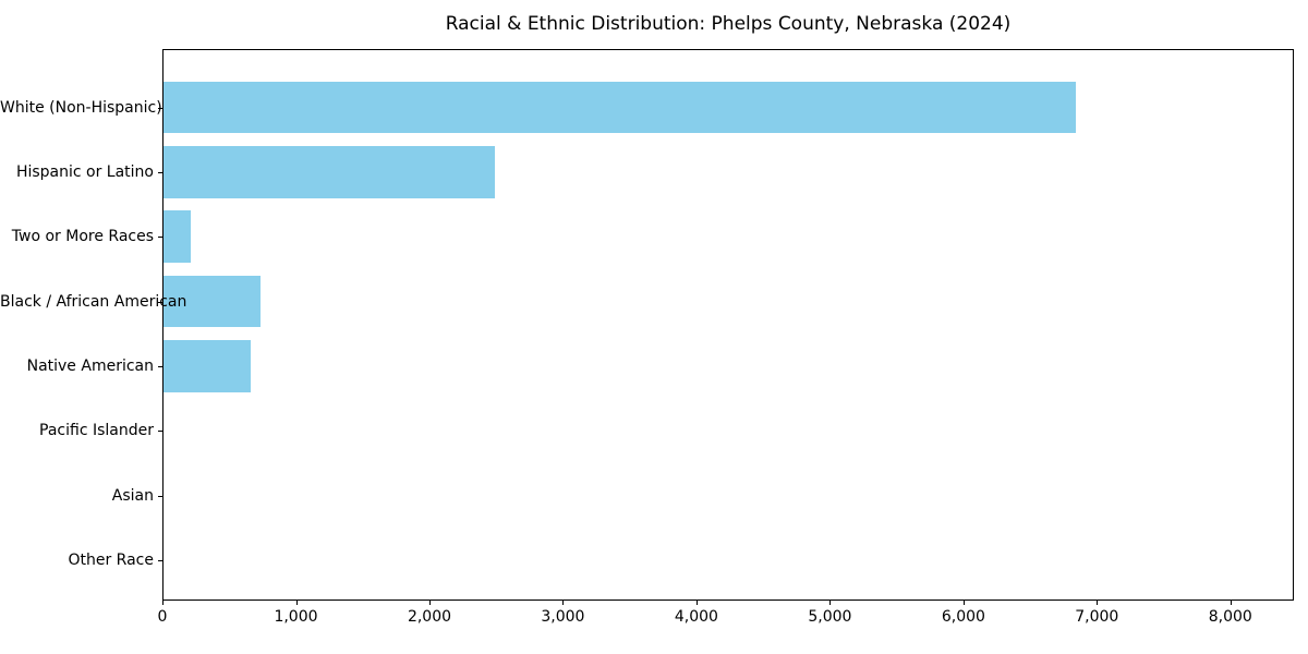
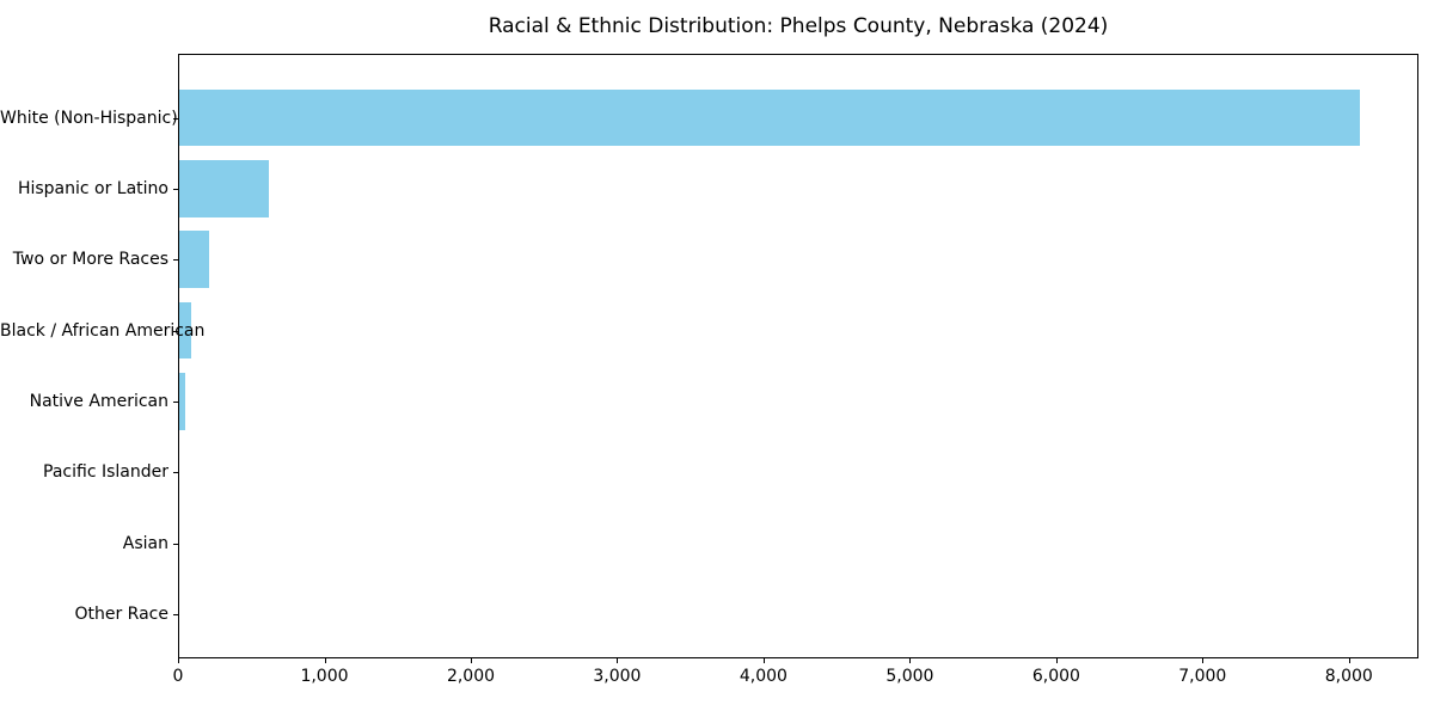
White (Non-Hispanic): 6830 -> 8070
Hispanic or Latino: 2480 -> 620
Black / African American: 730 -> 80
Native American: 650 -> 40
